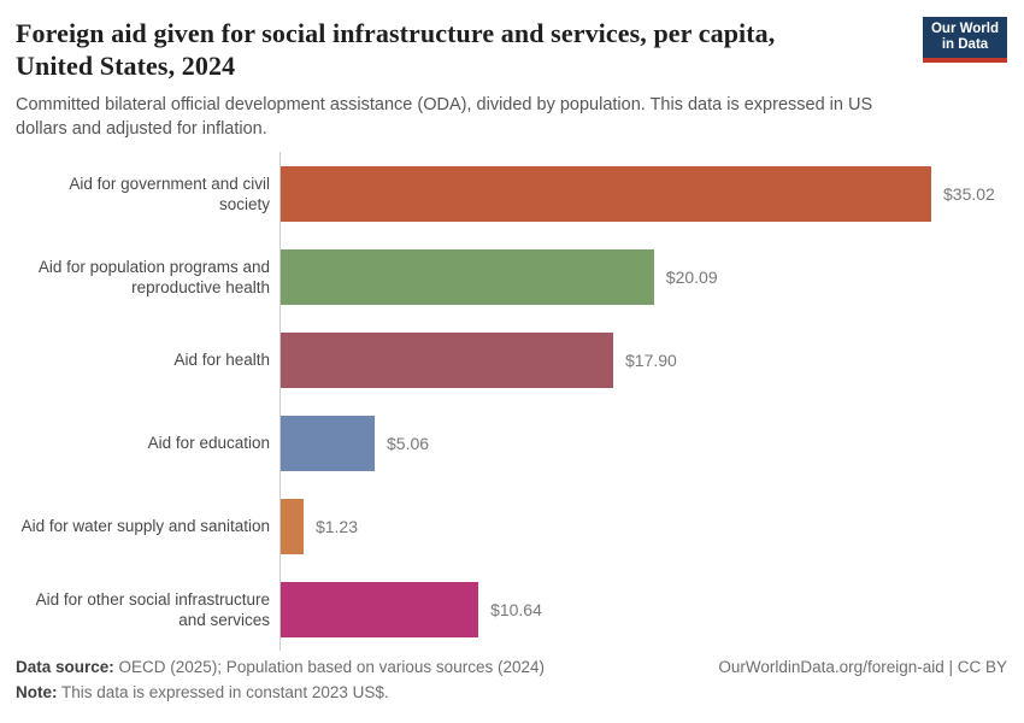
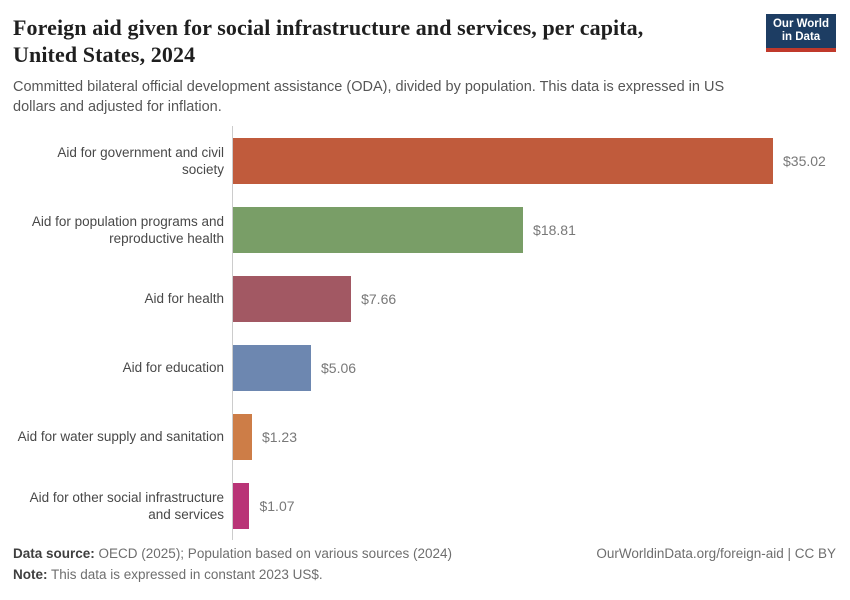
Aid for population programs and reproductive health: $20.09 -> $18.81
Aid for health: $17.90 -> $7.66
Aid for other social infrastructure and services: $10.64 -> $1.07
